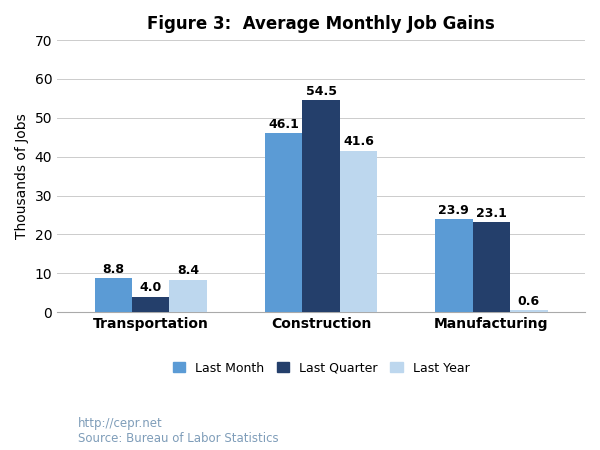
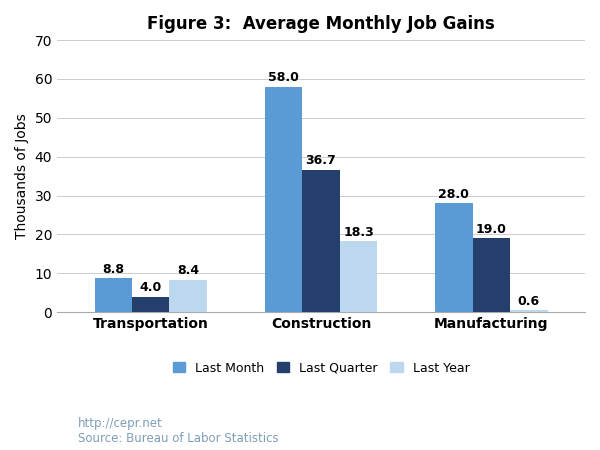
Last Month/Construction: 46.1 -> 58.0
Last Quarter/Construction: 54.5 -> 36.7
Last Year/Construction: 41.6 -> 18.3
Last Month/Manufacturing: 23.9 -> 28.0
Last Quarter/Manufacturing: 23.1 -> 19.0
